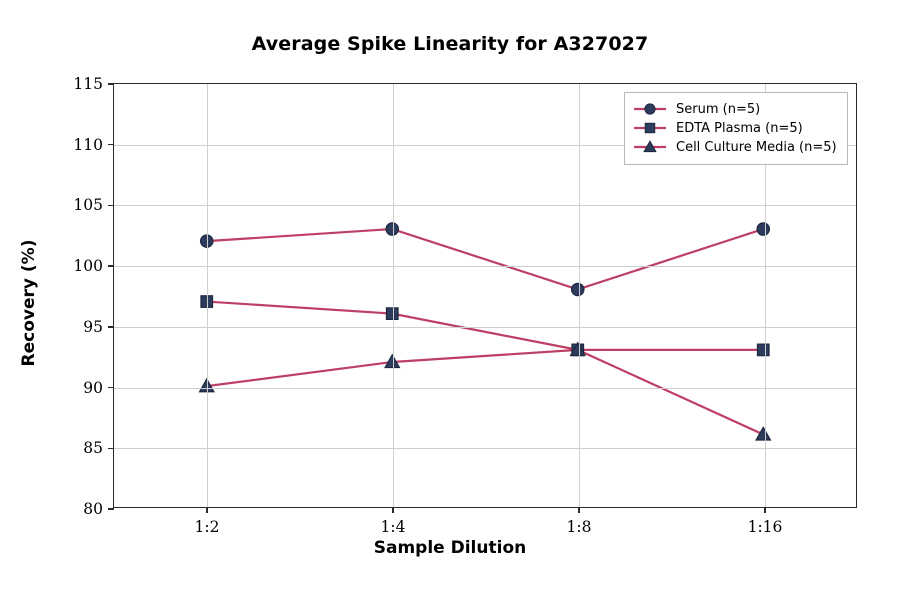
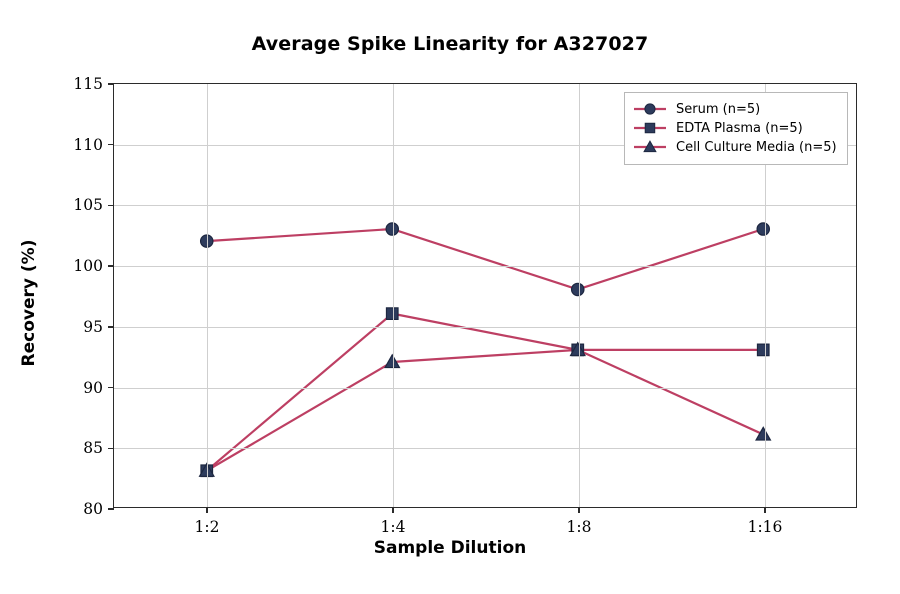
EDTA Plasma (n=5)/1:2: 97 -> 83
Cell Culture Media (n=5)/1:2: 90 -> 83
